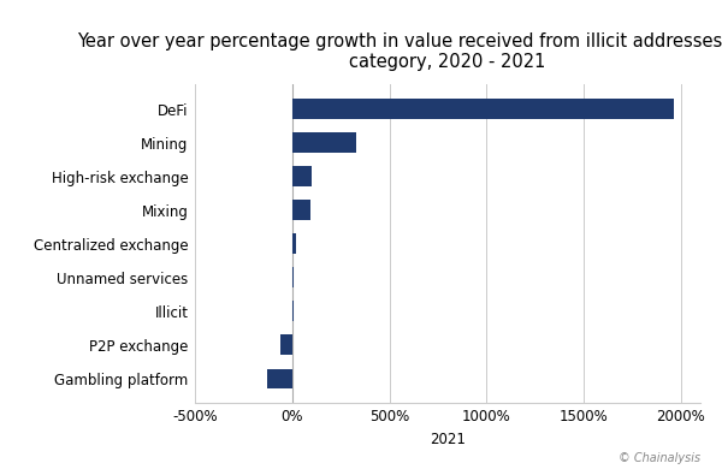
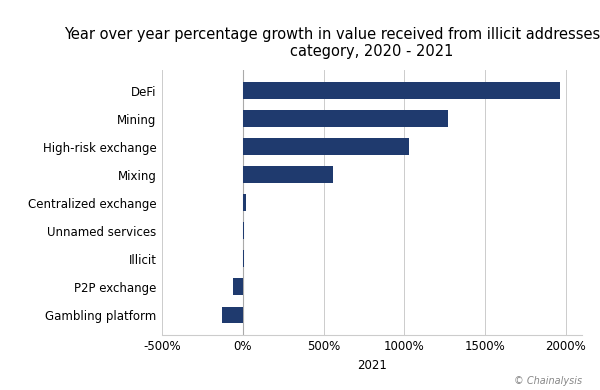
Mining: 330% -> 1270%
High-risk exchange: 100% -> 1030%
Mixing: 100% -> 560%
